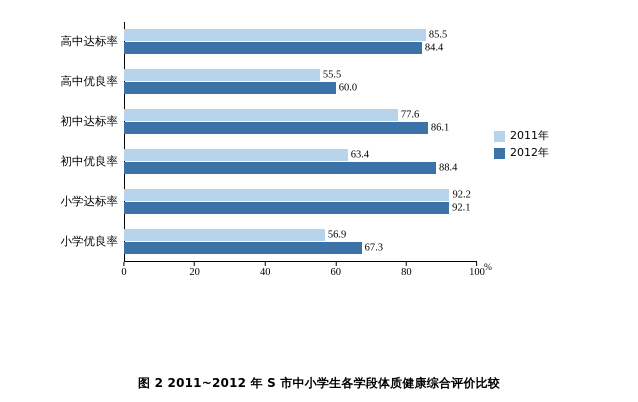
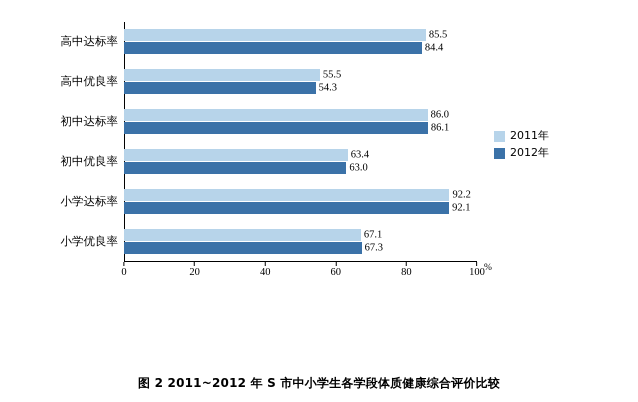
2012年/高中优良率: 60.0 -> 54.3
2011年/初中达标率: 77.6 -> 86.0
2012年/初中优良率: 88.4 -> 63.0
2011年/小学优良率: 56.9 -> 67.1
